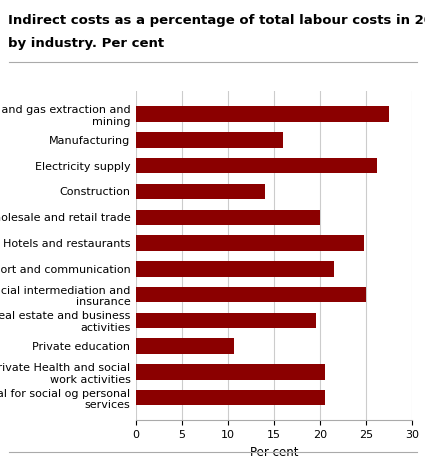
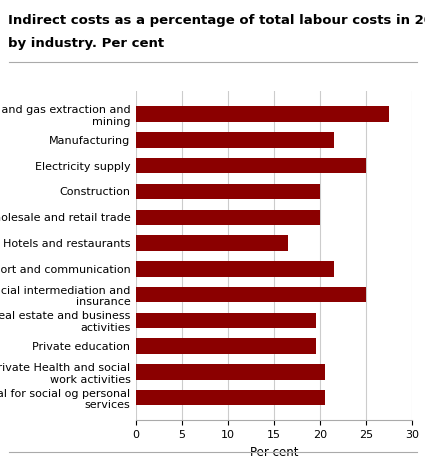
Manufacturing: 16.0 -> 21.5
Electricity supply: 26.2 -> 25.0
Construction: 14.0 -> 20.0
Hotels and restaurants: 24.8 -> 16.5
Private education: 10.6 -> 19.5
